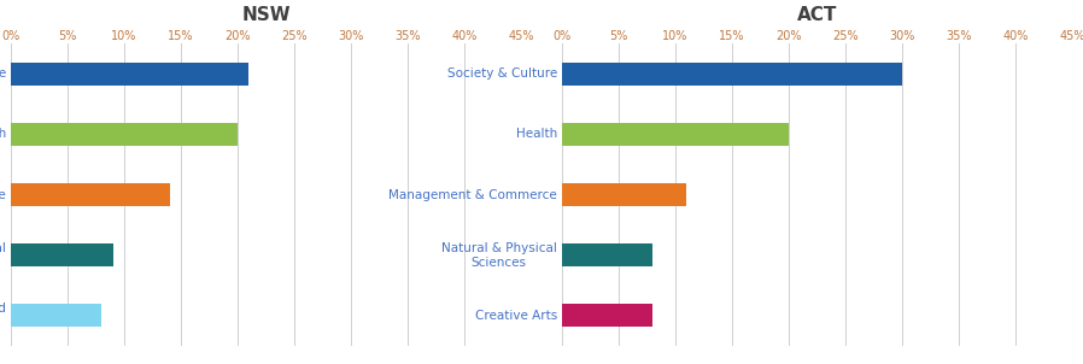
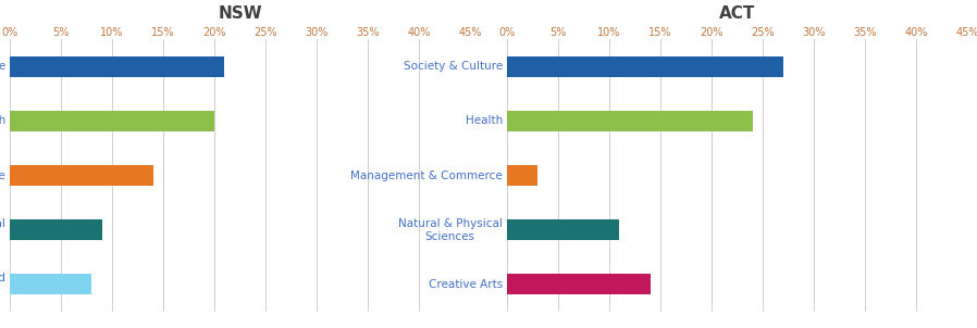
ACT/Society & Culture: 30% -> 27%
ACT/Health: 20% -> 24%
ACT/Management & Commerce: 11% -> 3%
ACT/Natural & Physical Sciences: 8% -> 11%
ACT/Creative Arts: 8% -> 14%
